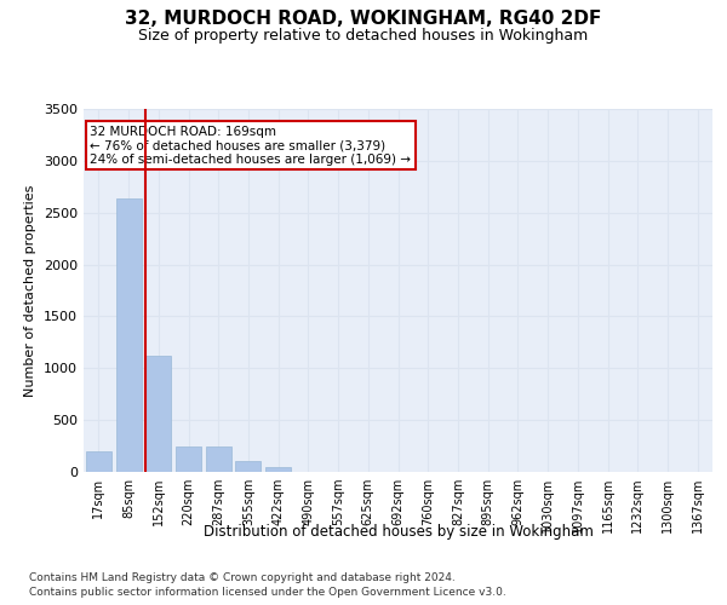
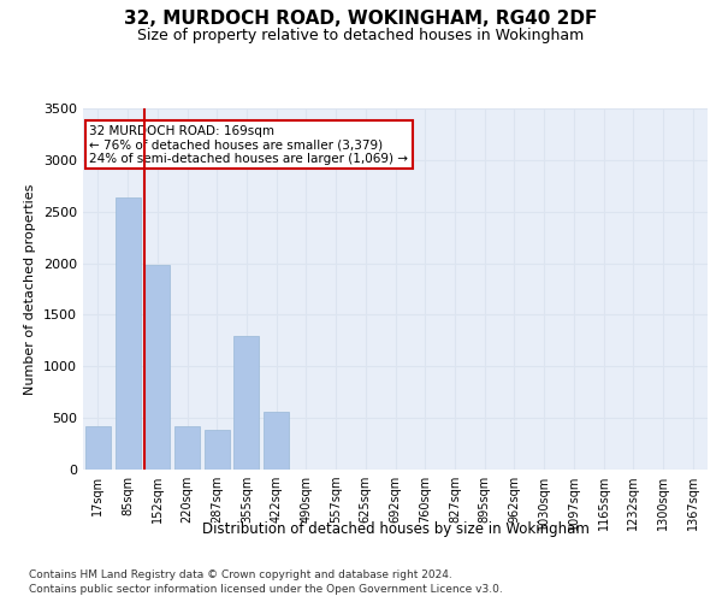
17sqm: 200 -> 420
152sqm: 1120 -> 1980
220sqm: 250 -> 420
287sqm: 250 -> 380
355sqm: 100 -> 1300
422sqm: 50 -> 560
